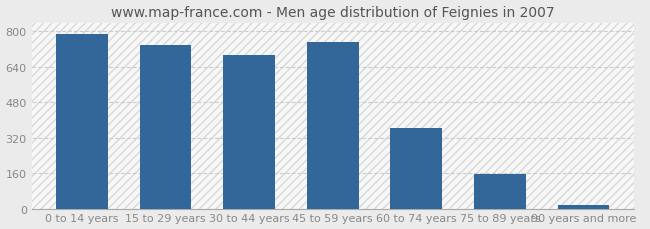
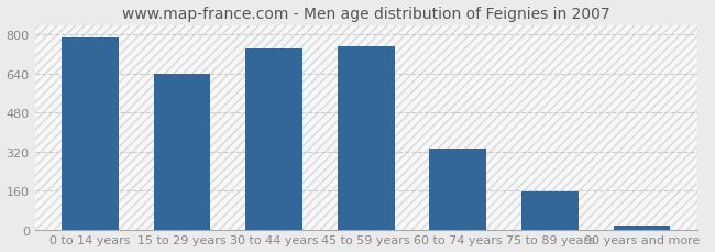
15 to 29 years: 740 -> 640
30 to 44 years: 695 -> 745
60 to 74 years: 365 -> 330
